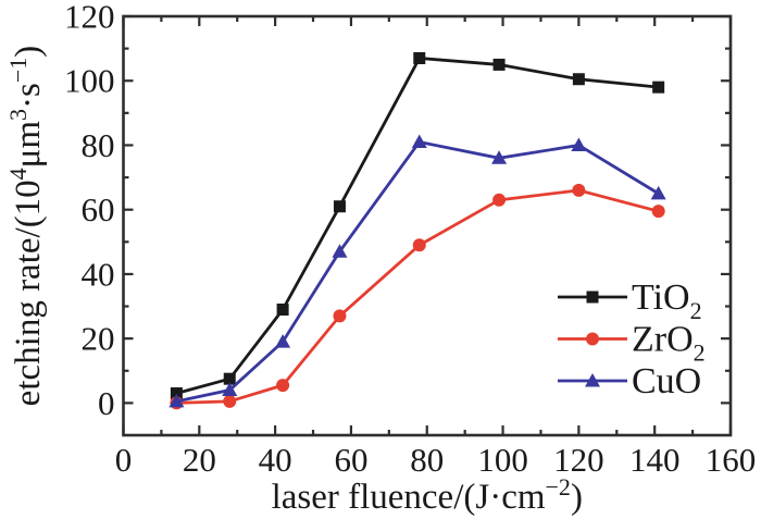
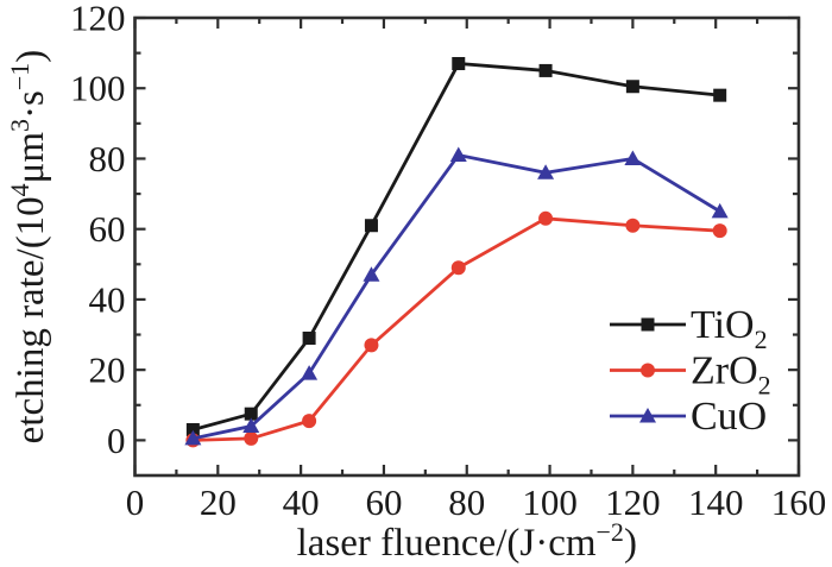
ZrO2/120: 66 -> 61
